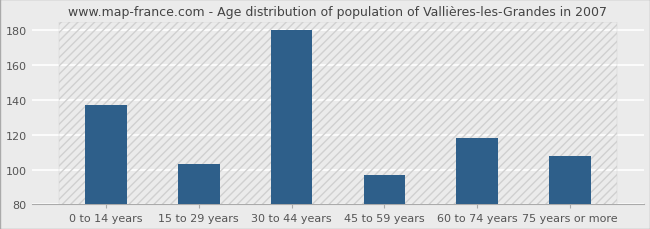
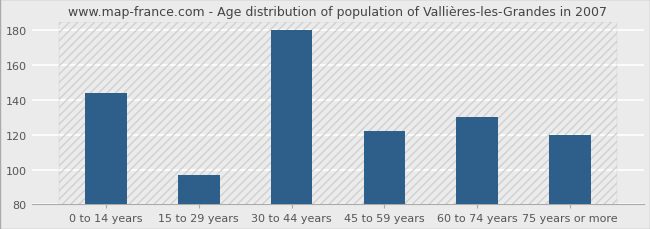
0 to 14 years: 137 -> 144
15 to 29 years: 103 -> 97
45 to 59 years: 97 -> 122
60 to 74 years: 118 -> 130
75 years or more: 108 -> 120
